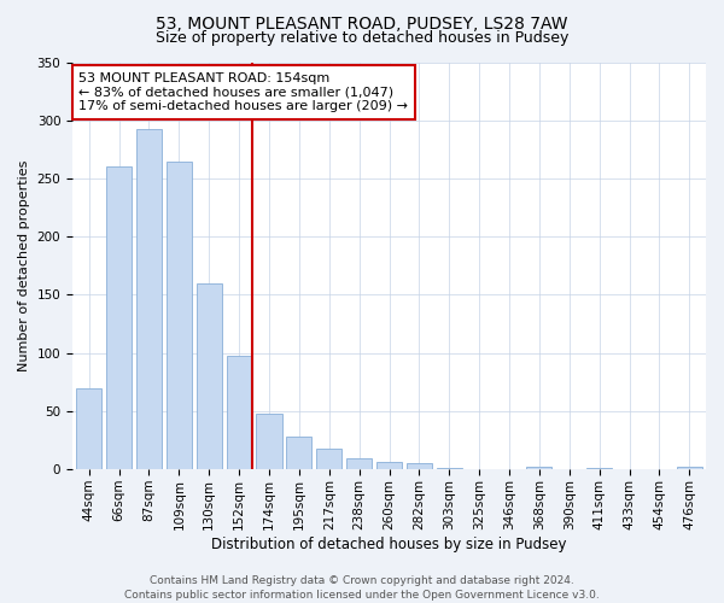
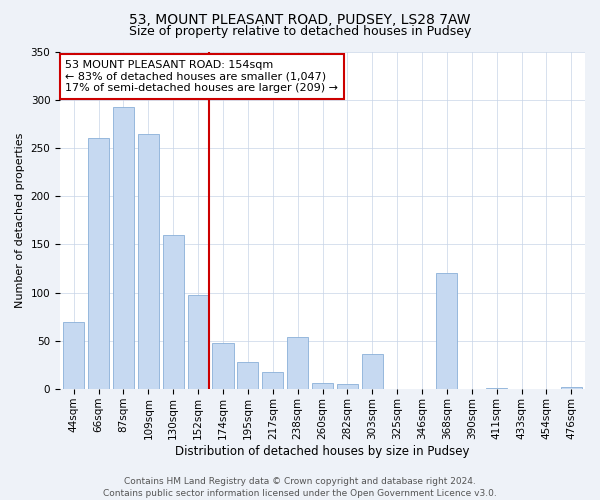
238sqm: 10 -> 54
303sqm: 1 -> 36
368sqm: 2 -> 120
